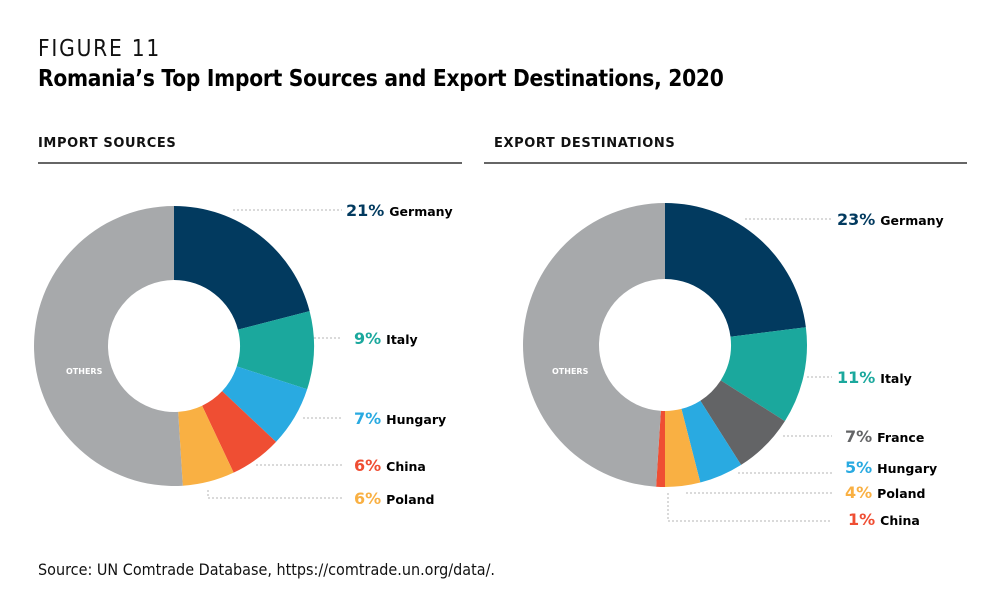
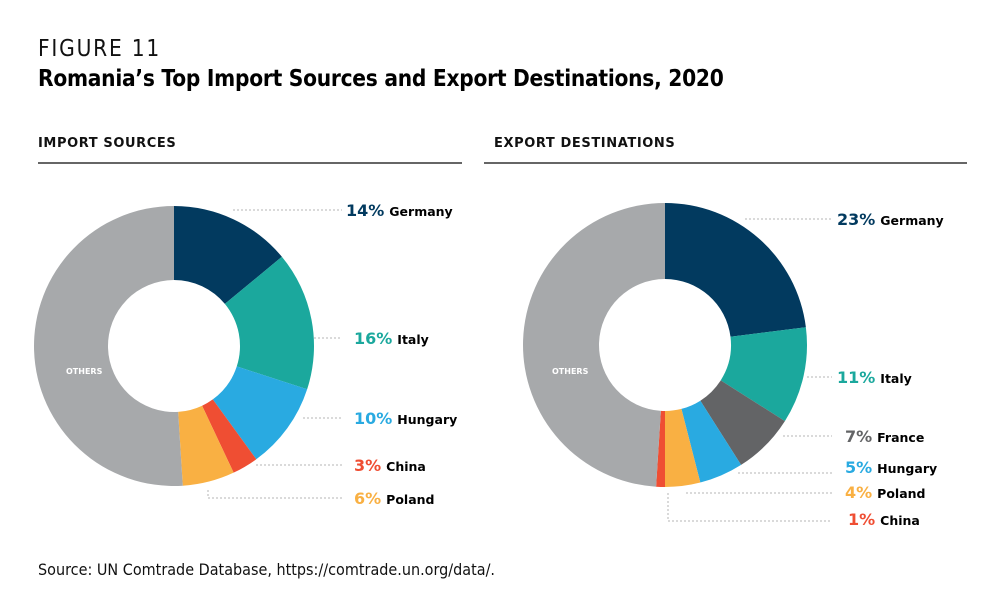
IMPORT SOURCES/Germany: 21% -> 14%
IMPORT SOURCES/Italy: 9% -> 16%
IMPORT SOURCES/Hungary: 7% -> 10%
IMPORT SOURCES/China: 6% -> 3%
